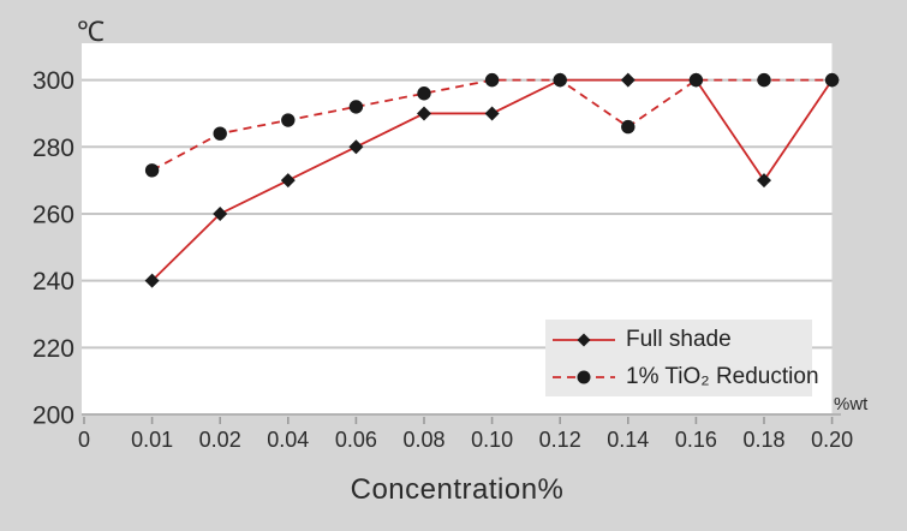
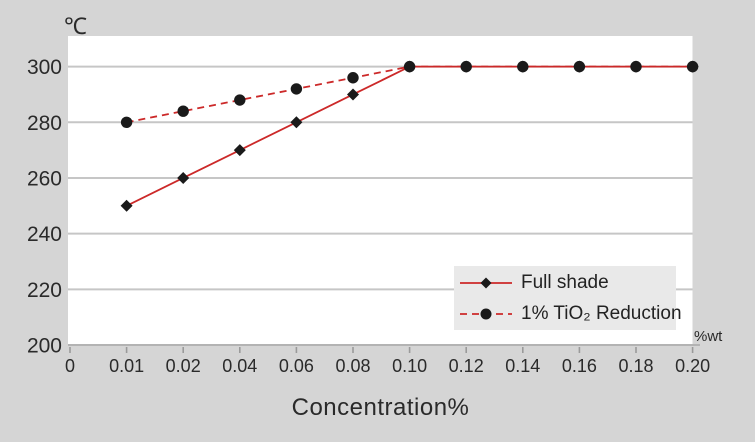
Full shade/0.01: 240 -> 250
1% TiO₂ Reduction/0.01: 273 -> 280
Full shade/0.10: 290 -> 300
1% TiO₂ Reduction/0.14: 286 -> 300
Full shade/0.18: 270 -> 300
